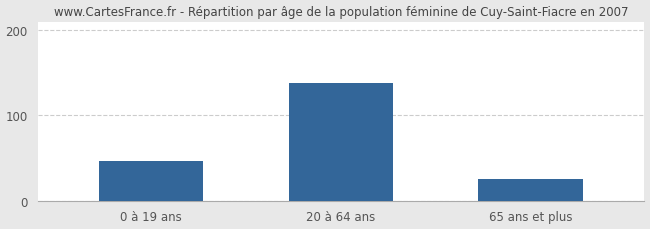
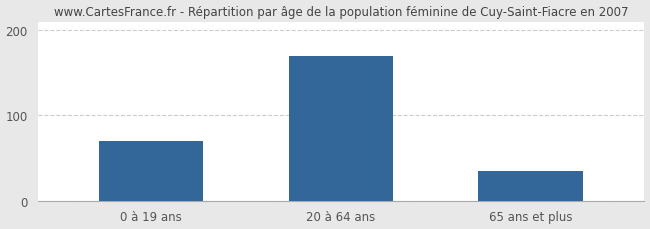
0 à 19 ans: 46 -> 70
20 à 64 ans: 138 -> 170
65 ans et plus: 26 -> 35
